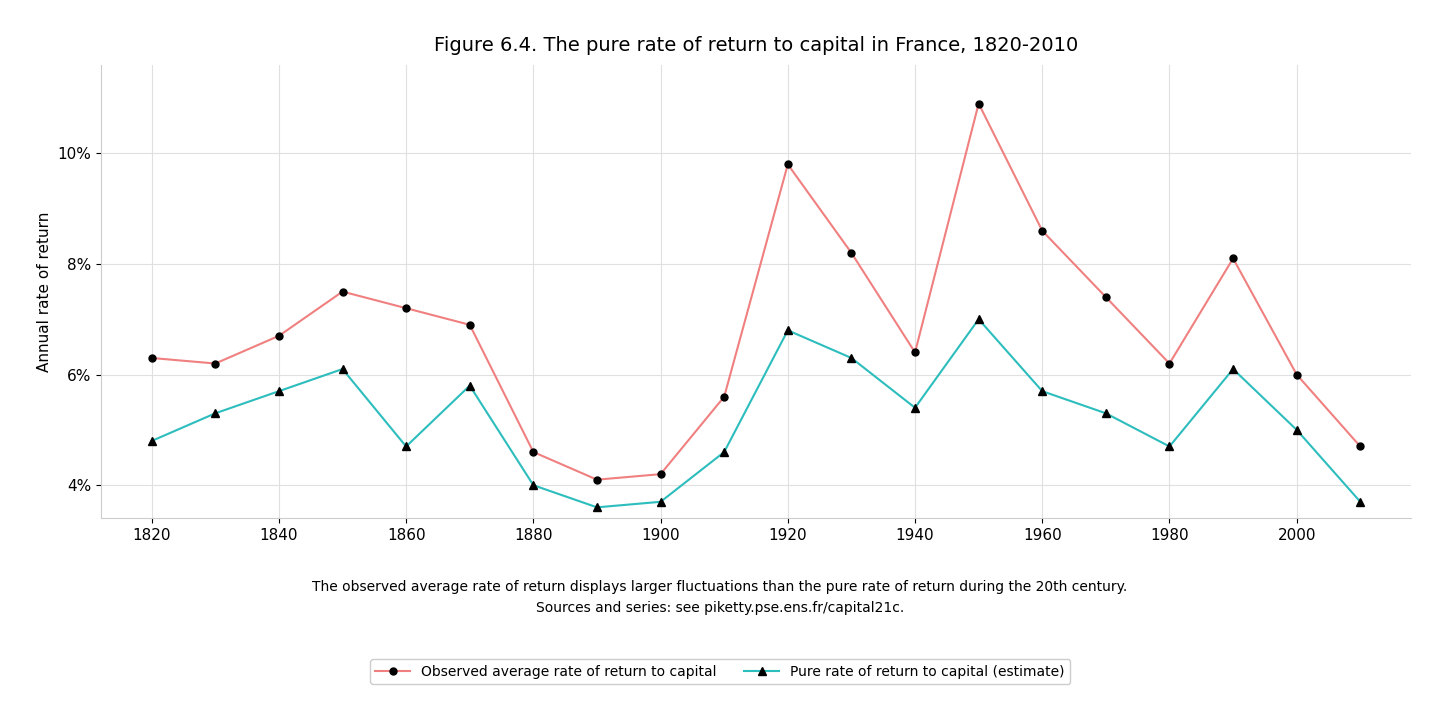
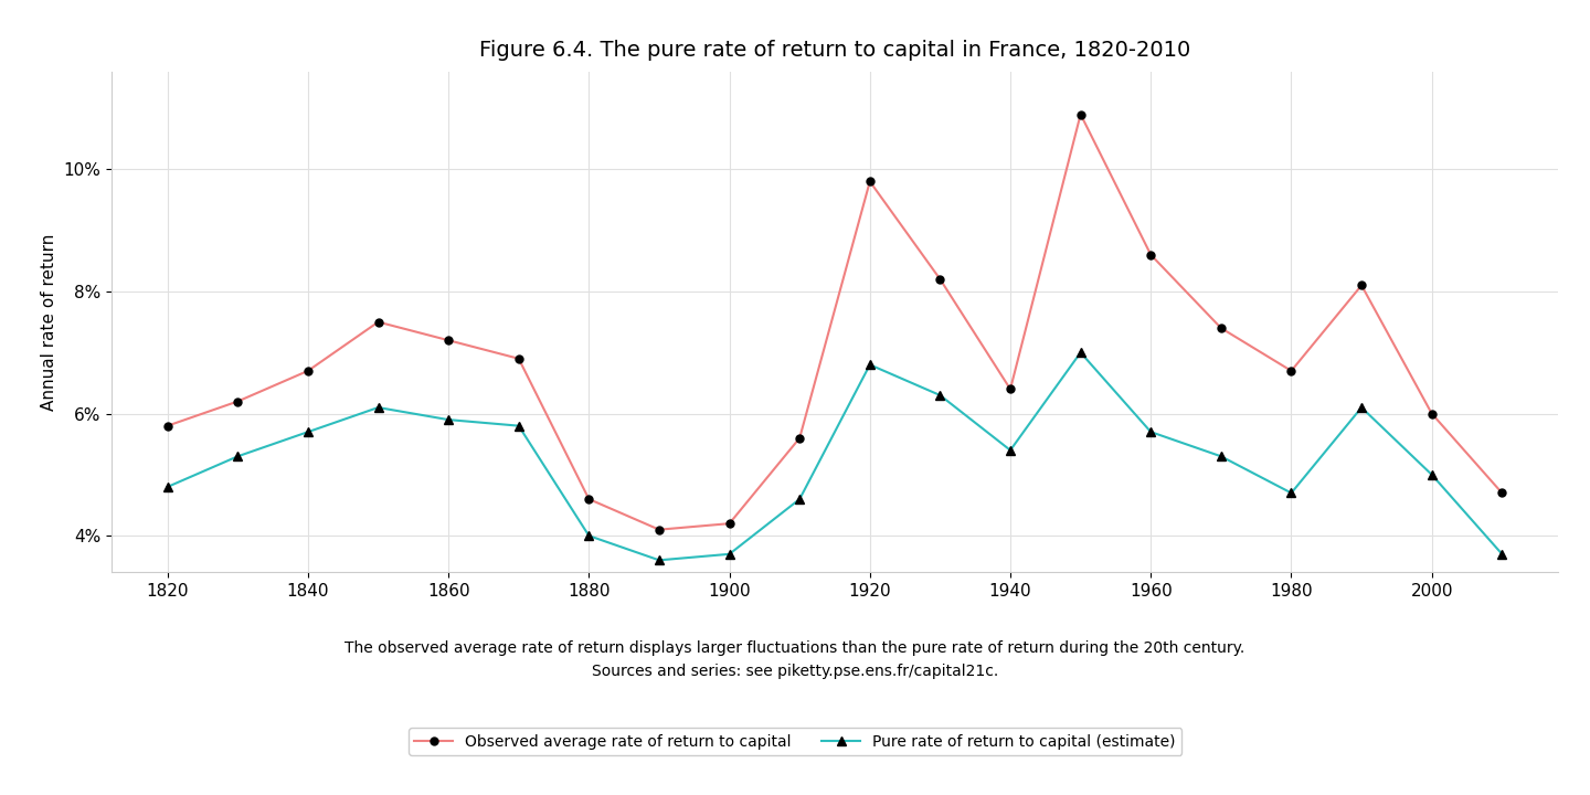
Observed average rate of return to capital/1820: 6.3% -> 5.8%
Pure rate of return to capital (estimate)/1860: 4.7% -> 5.9%
Observed average rate of return to capital/1980: 6.2% -> 6.7%
